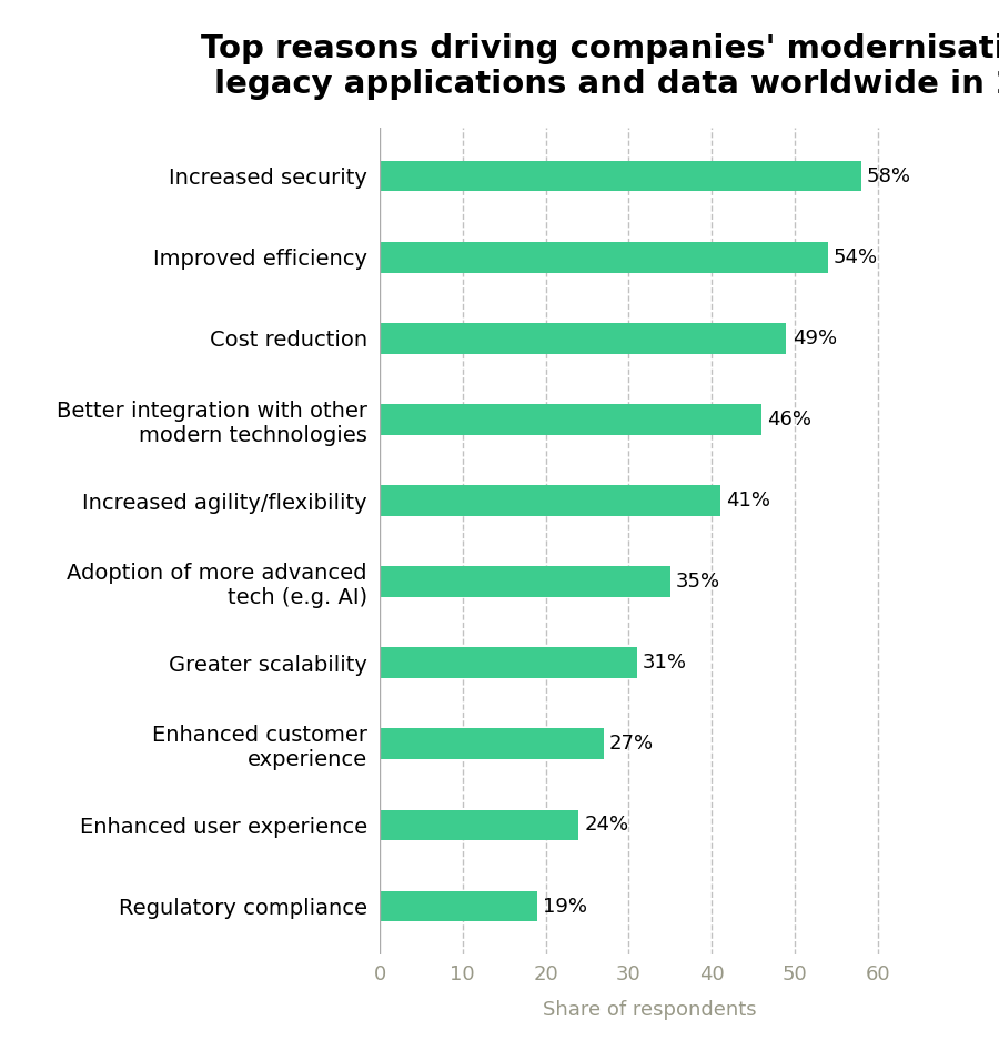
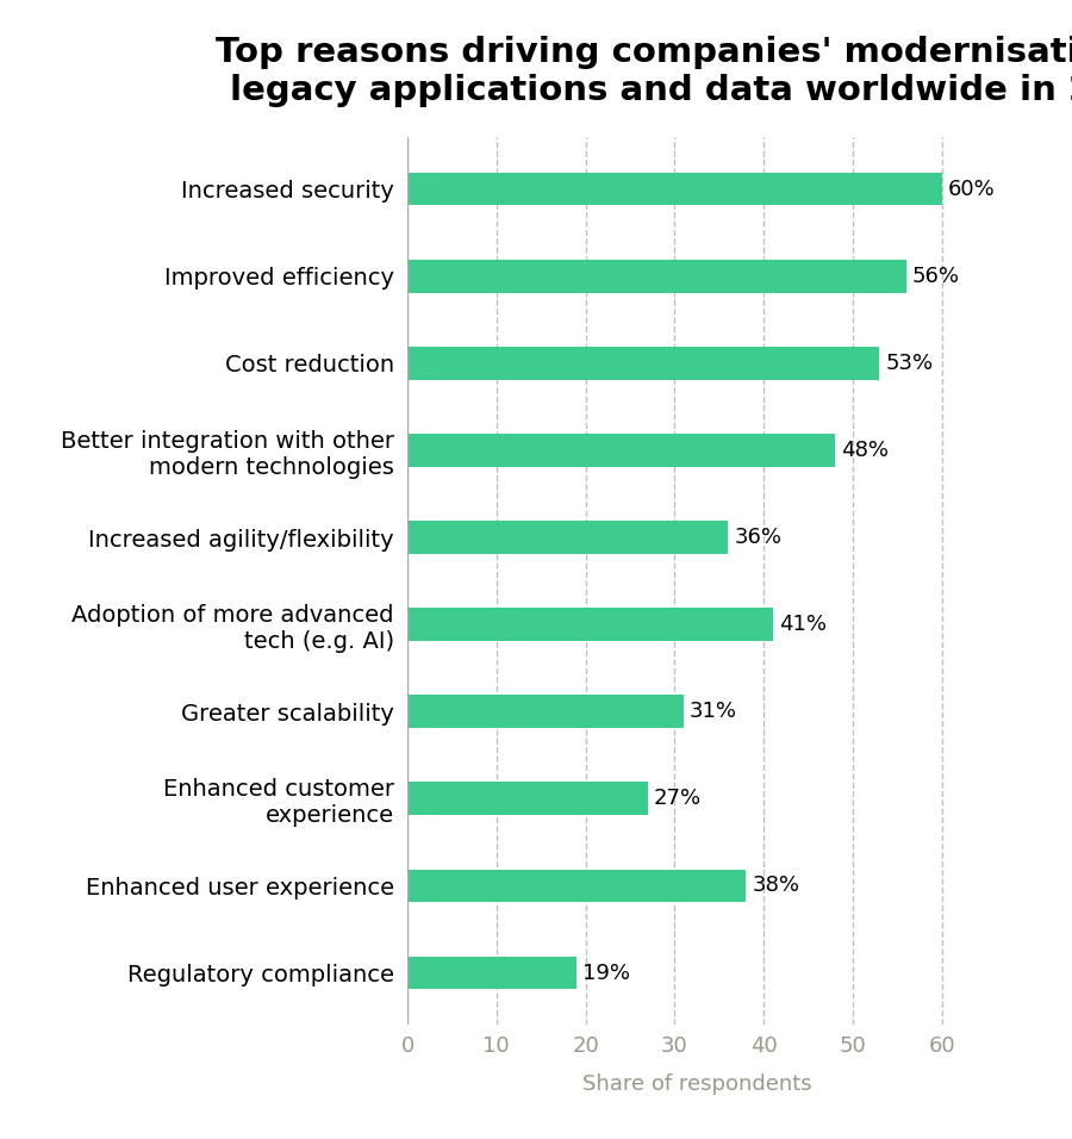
Increased security: 58% -> 60%
Improved efficiency: 54% -> 56%
Cost reduction: 49% -> 53%
Better integration with other modern technologies: 46% -> 48%
Increased agility/flexibility: 41% -> 36%
Adoption of more advanced tech (e.g. AI): 35% -> 41%
Enhanced user experience: 24% -> 38%
